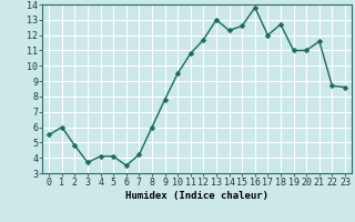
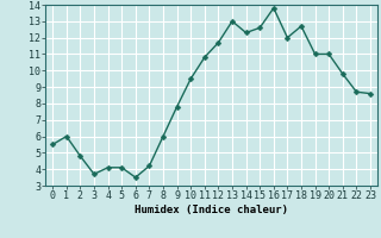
21: 11.6 -> 9.8
